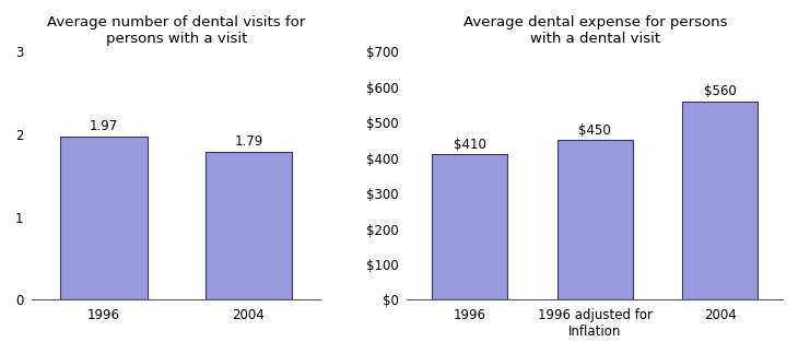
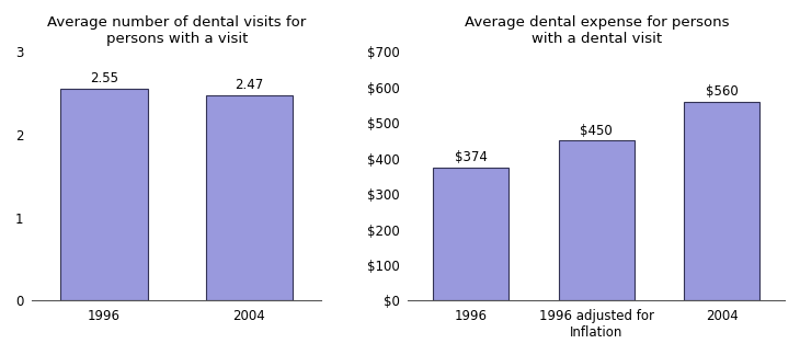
Average number of dental visits for persons with a visit/1996: 1.97 -> 2.55
Average number of dental visits for persons with a visit/2004: 1.79 -> 2.47
Average dental expense for persons with a dental visit/1996: $410 -> $374
